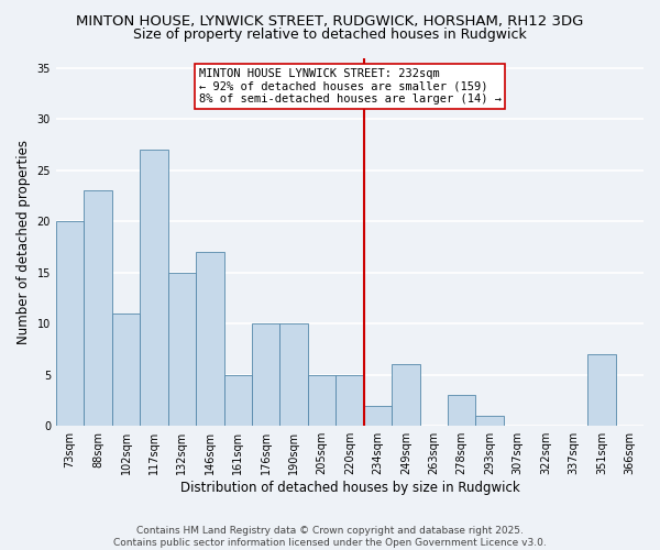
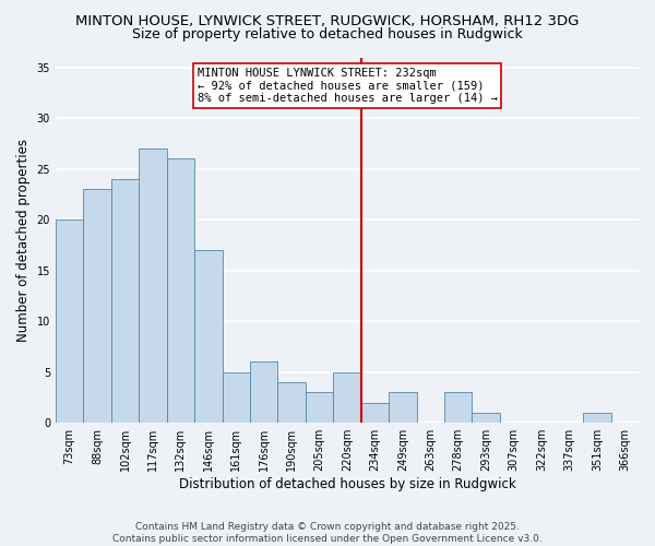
102sqm: 11 -> 24
132sqm: 15 -> 26
176sqm: 10 -> 6
190sqm: 10 -> 4
205sqm: 5 -> 3
249sqm: 6 -> 3
351sqm: 7 -> 1
